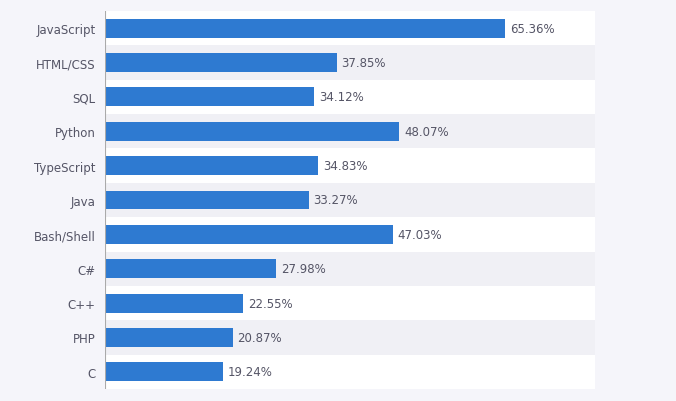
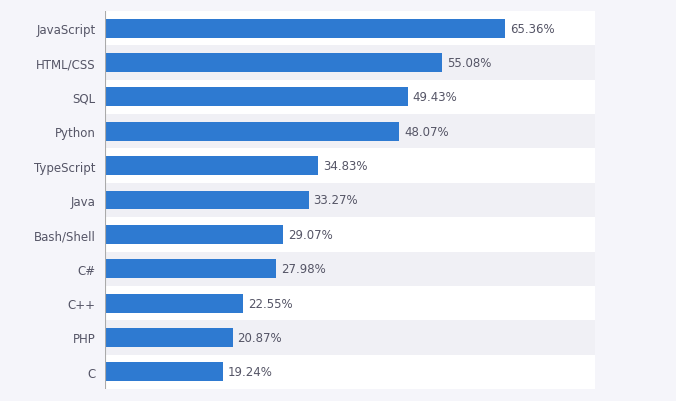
HTML/CSS: 37.85% -> 55.08%
SQL: 34.12% -> 49.43%
Bash/Shell: 47.03% -> 29.07%
